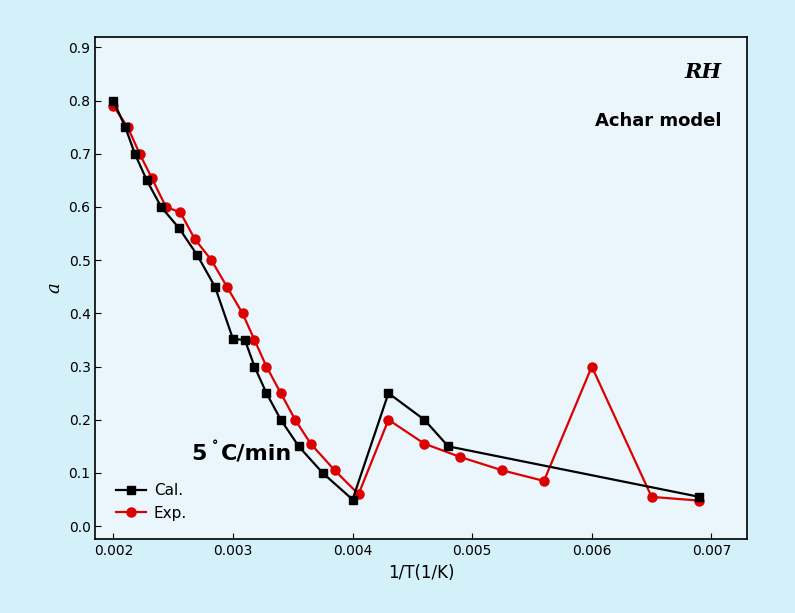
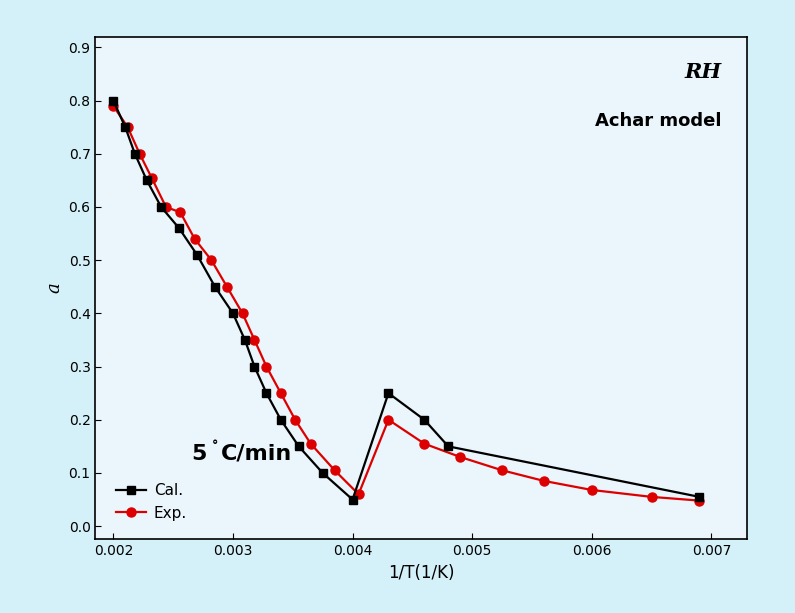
Cal./0.003: 0.352 -> 0.400
Exp./0.006: 0.300 -> 0.068
